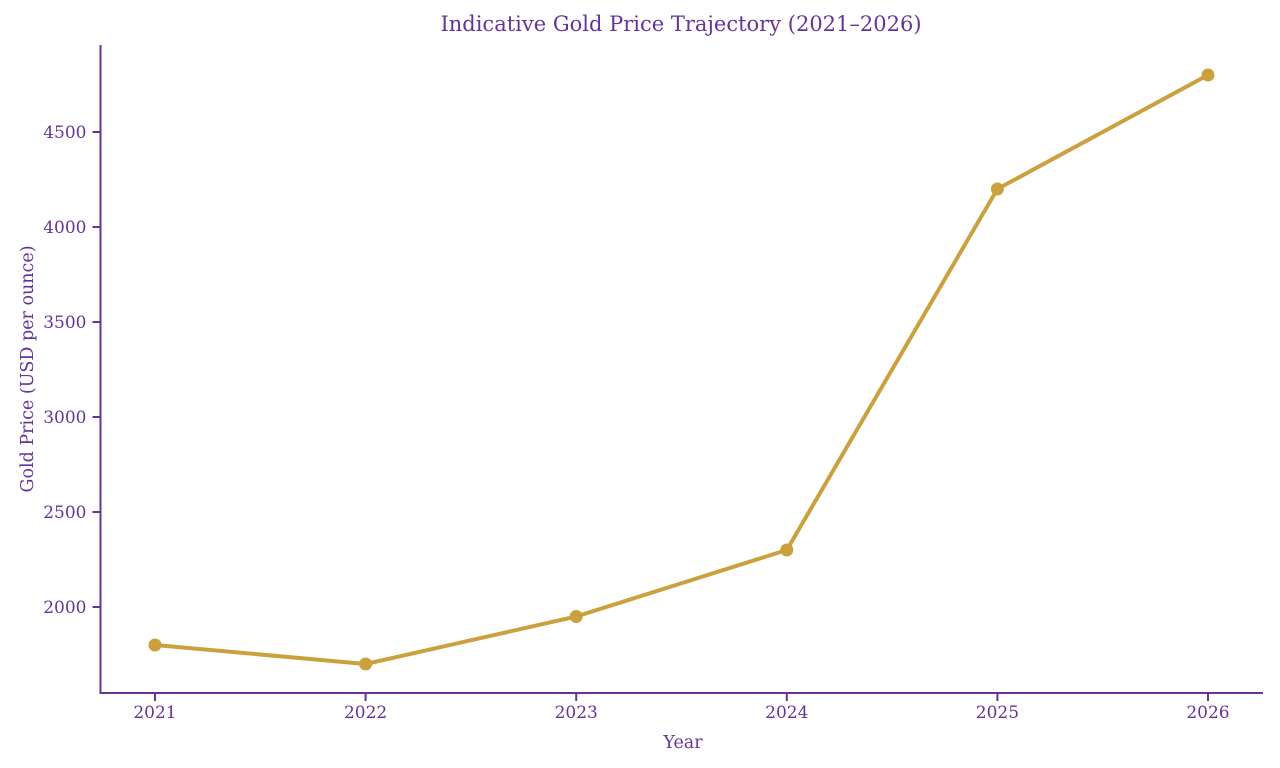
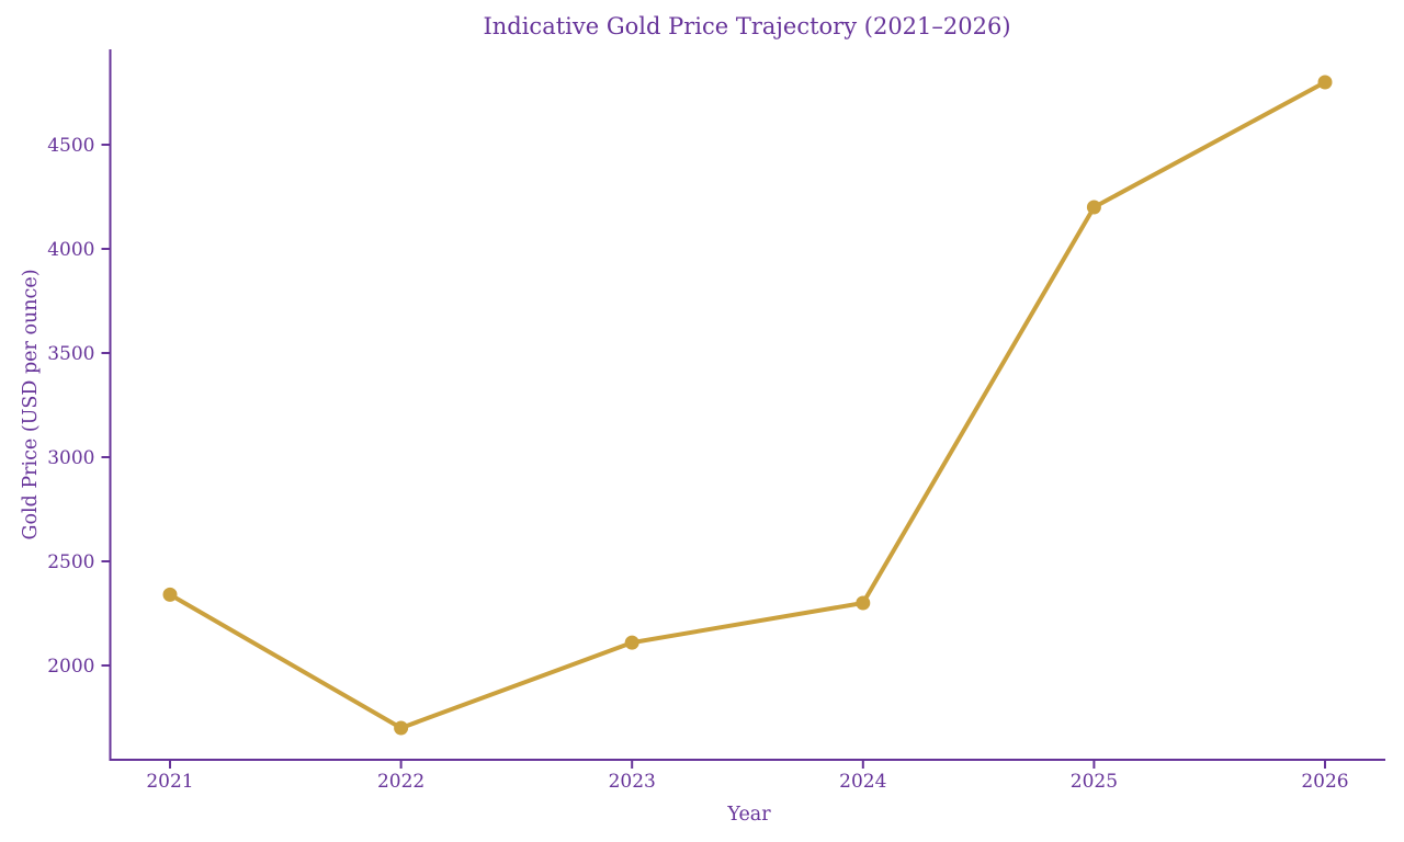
2021: 1800 -> 2340
2023: 1950 -> 2110
